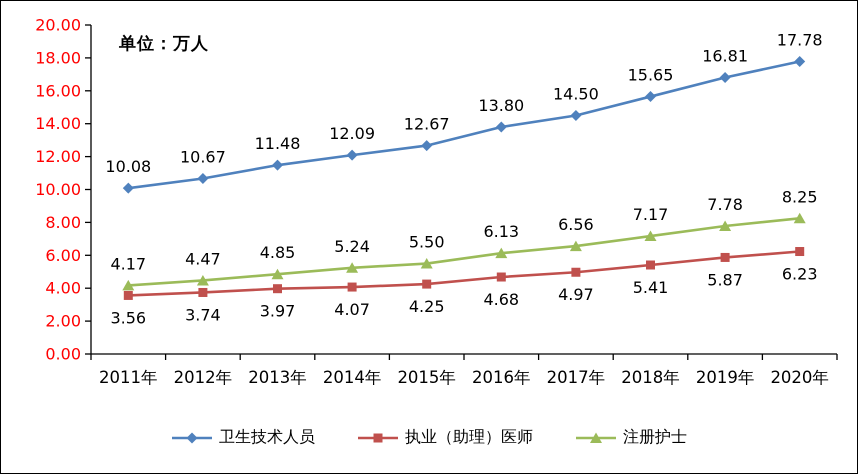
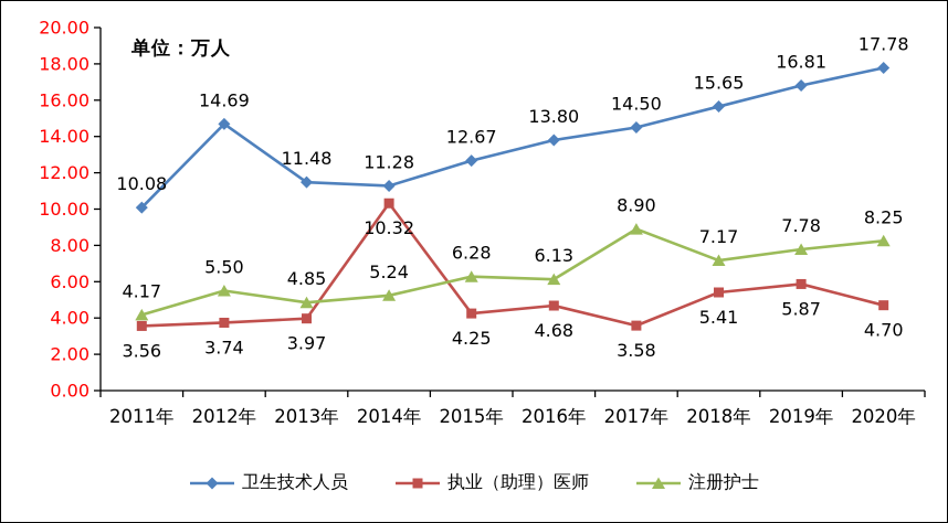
卫生技术人员/2012年: 10.67 -> 14.69
注册护士/2012年: 4.47 -> 5.50
卫生技术人员/2014年: 12.09 -> 11.28
执业（助理）医师/2014年: 4.07 -> 10.32
注册护士/2015年: 5.50 -> 6.28
执业（助理）医师/2017年: 4.97 -> 3.58
注册护士/2017年: 6.56 -> 8.90
执业（助理）医师/2020年: 6.23 -> 4.70
